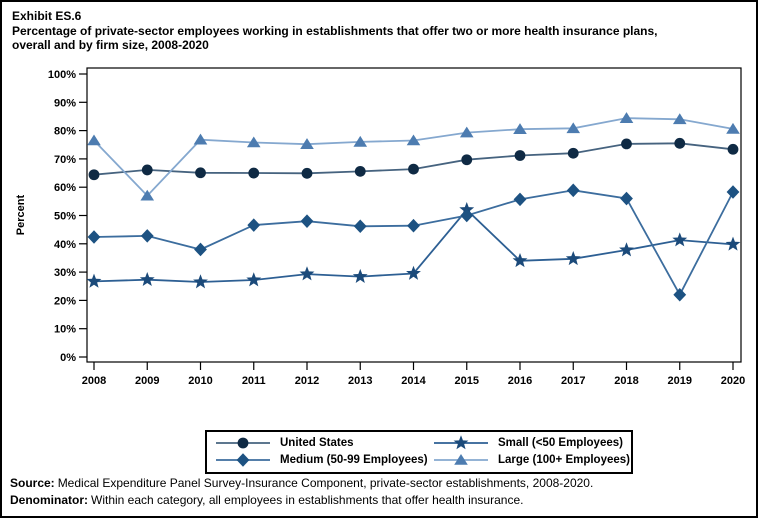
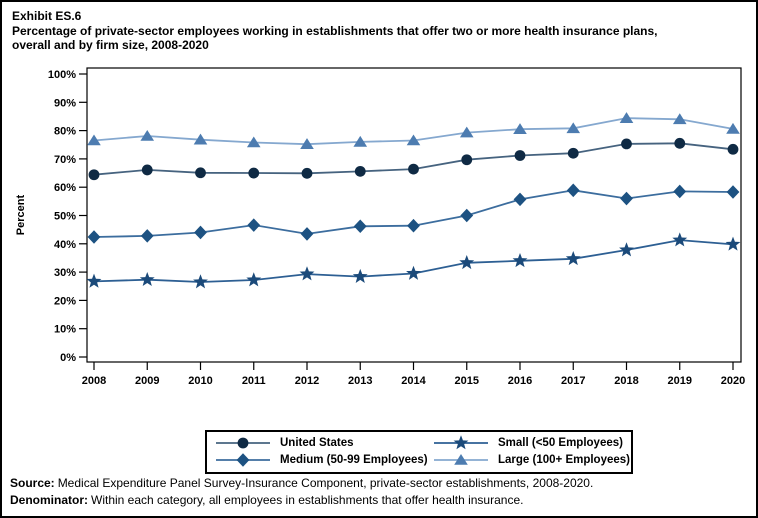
Large (100+ Employees)/2009: 57% -> 78%
Medium (50-99 Employees)/2010: 38% -> 44%
Medium (50-99 Employees)/2012: 48% -> 44%
Small (<50 Employees)/2015: 52% -> 33%
Medium (50-99 Employees)/2019: 22% -> 58%
